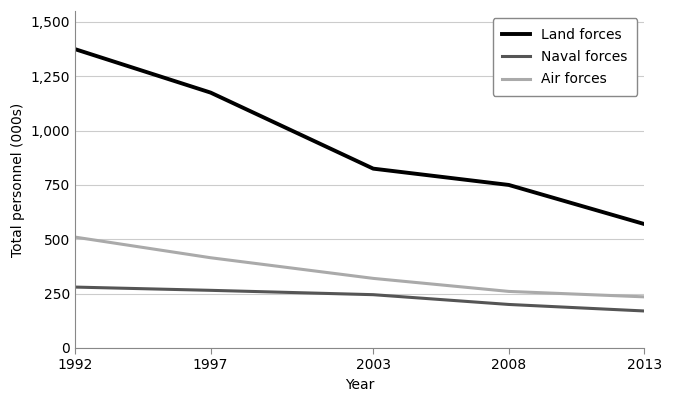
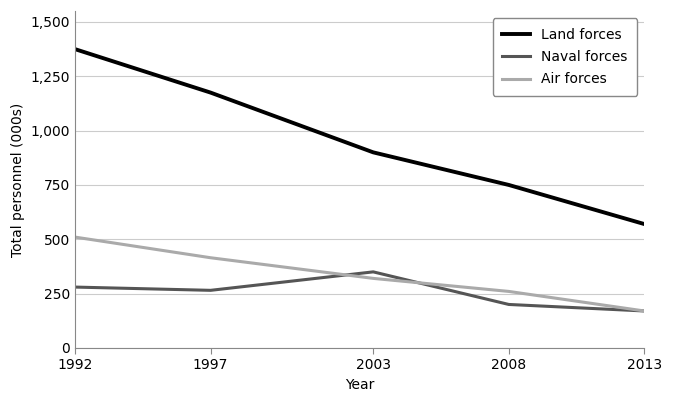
Land forces/2003: 825 -> 900
Naval forces/2003: 245 -> 350
Air forces/2013: 235 -> 170
